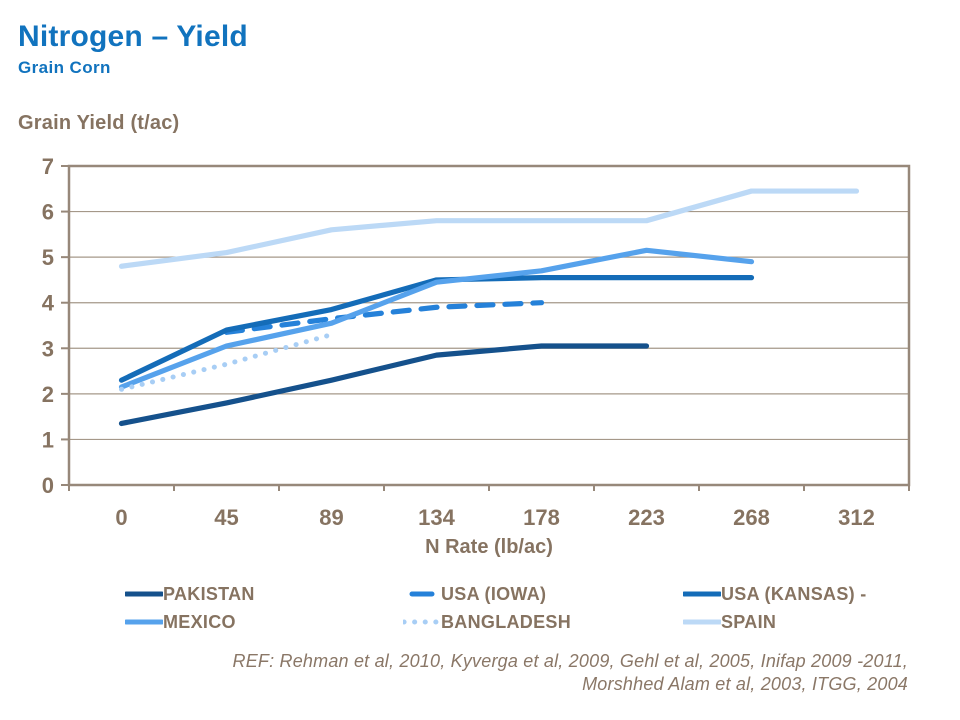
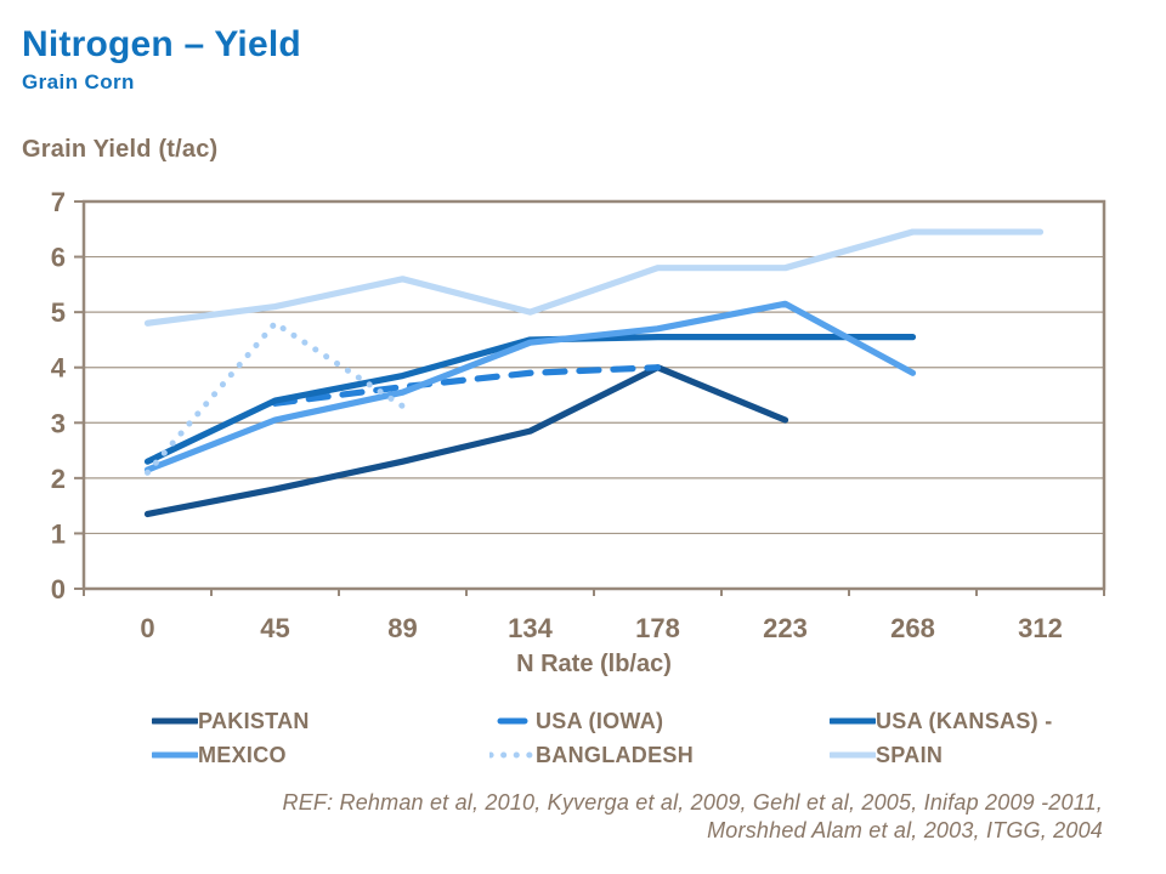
BANGLADESH/45: 2.6 -> 4.8
SPAIN/134: 5.8 -> 5.0
PAKISTAN/178: 3.0 -> 4.0
MEXICO/268: 4.9 -> 3.9
